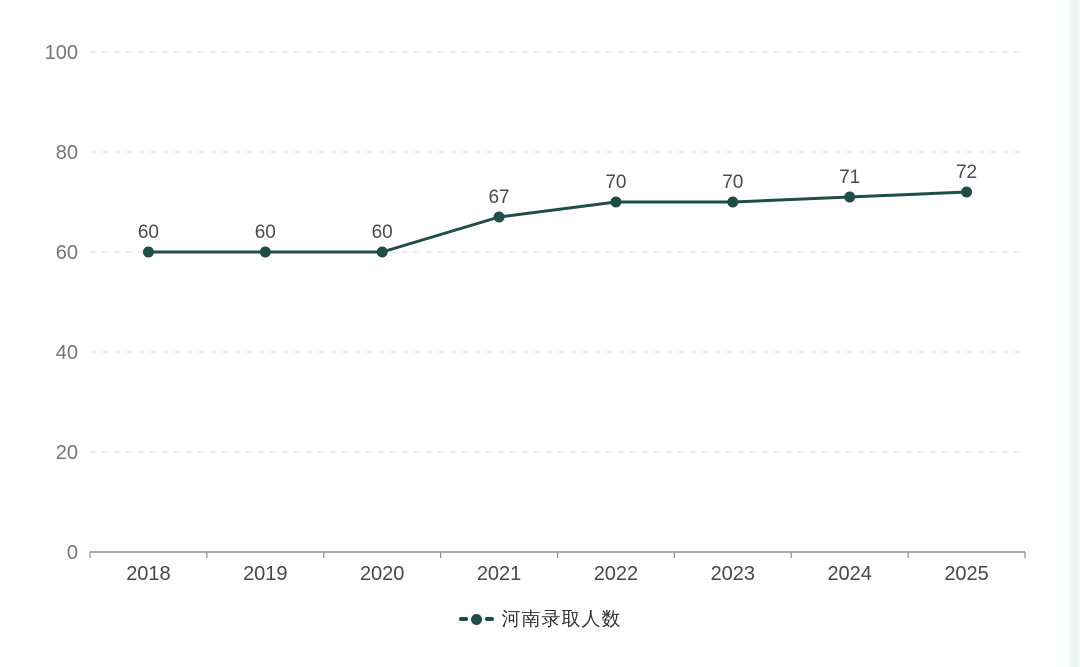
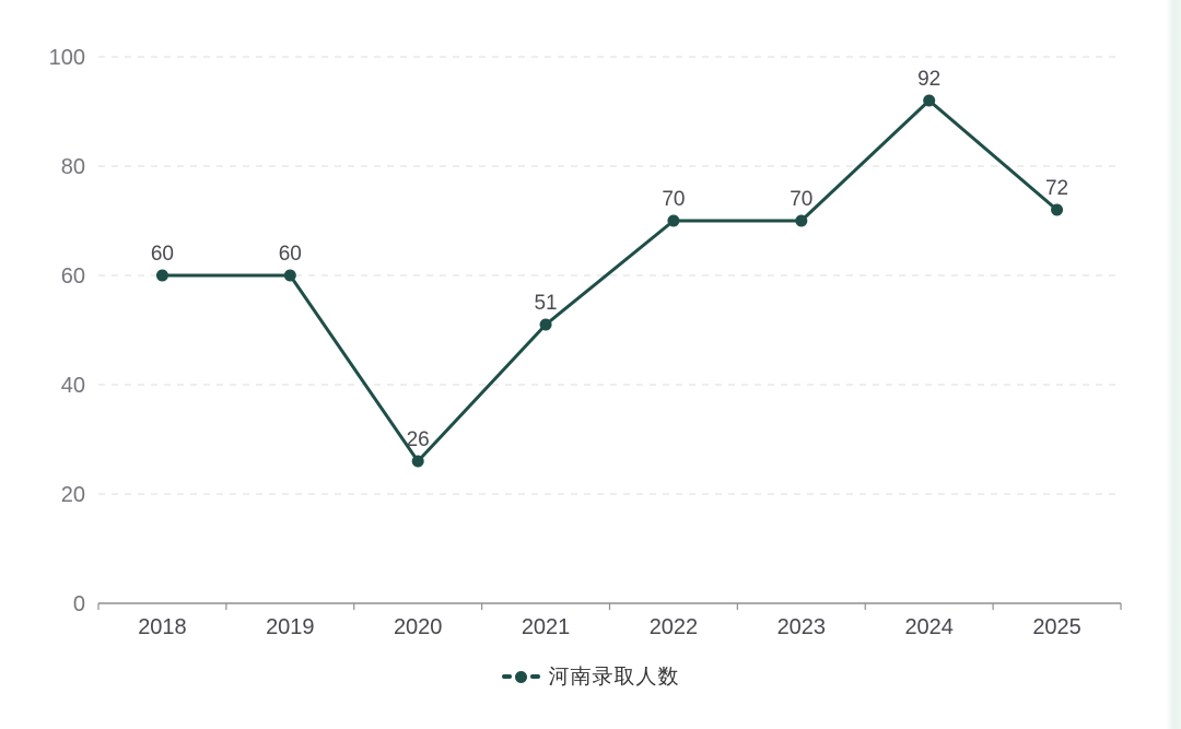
2020: 60 -> 26
2021: 67 -> 51
2024: 71 -> 92
